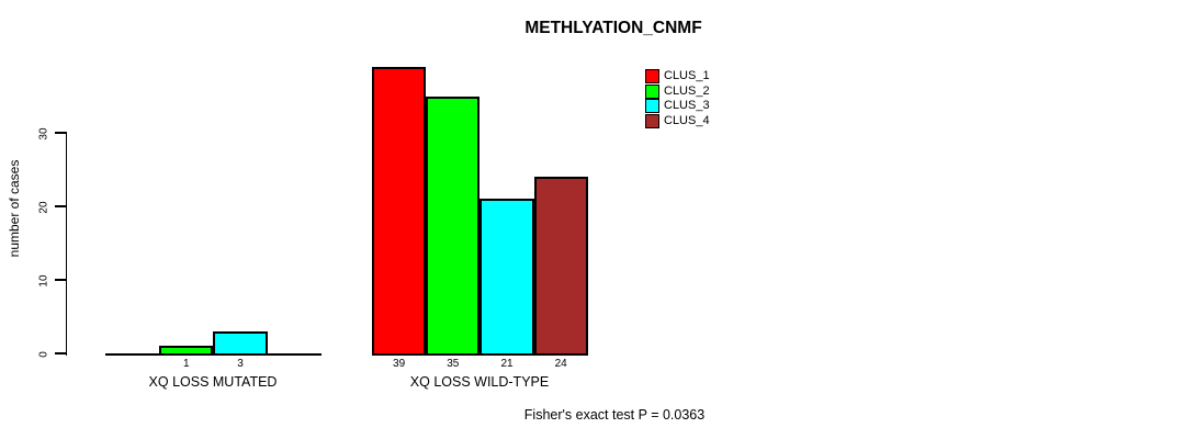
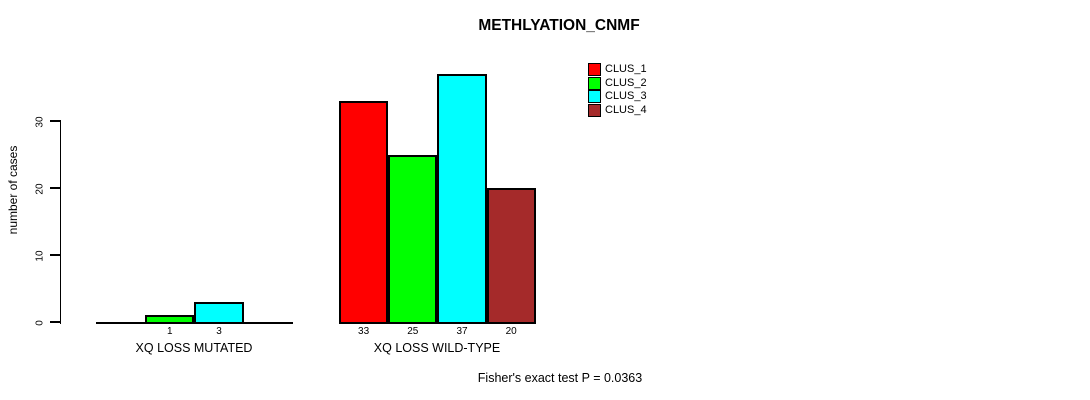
CLUS_1/XQ LOSS WILD-TYPE: 39 -> 33
CLUS_2/XQ LOSS WILD-TYPE: 35 -> 25
CLUS_3/XQ LOSS WILD-TYPE: 21 -> 37
CLUS_4/XQ LOSS WILD-TYPE: 24 -> 20
